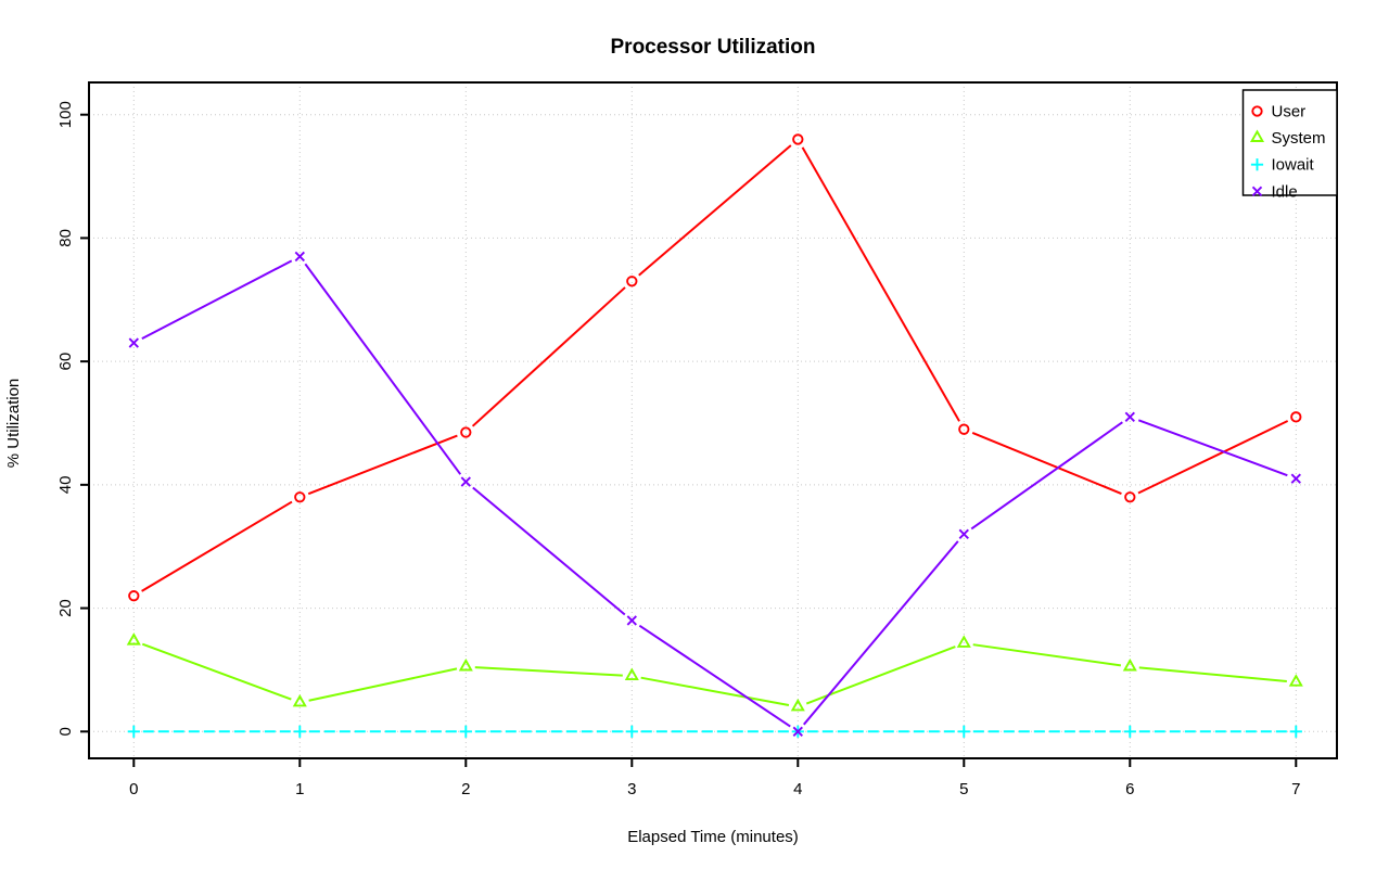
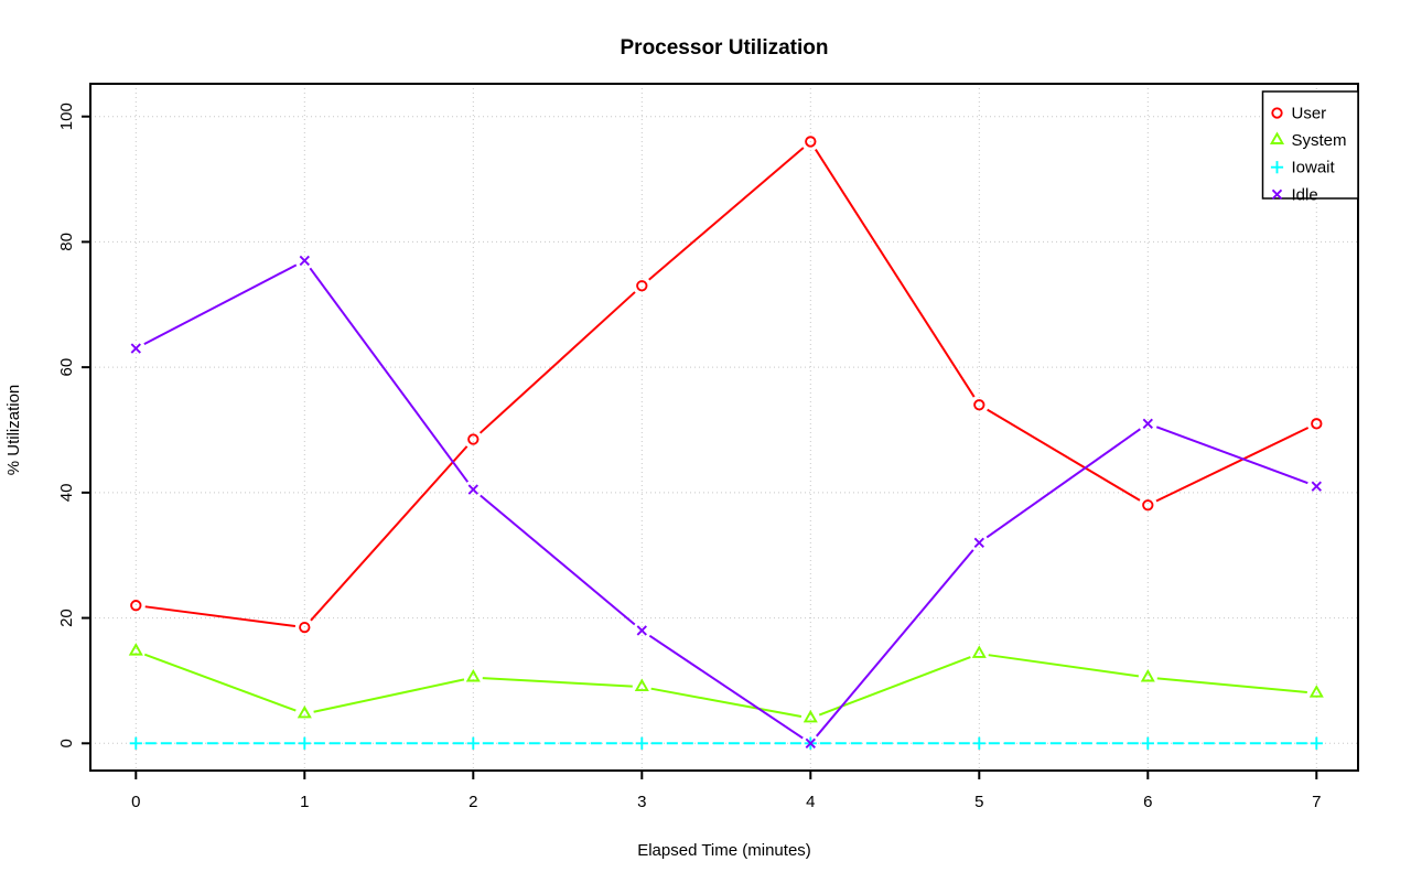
User/1: 38 -> 18
User/5: 49 -> 54
